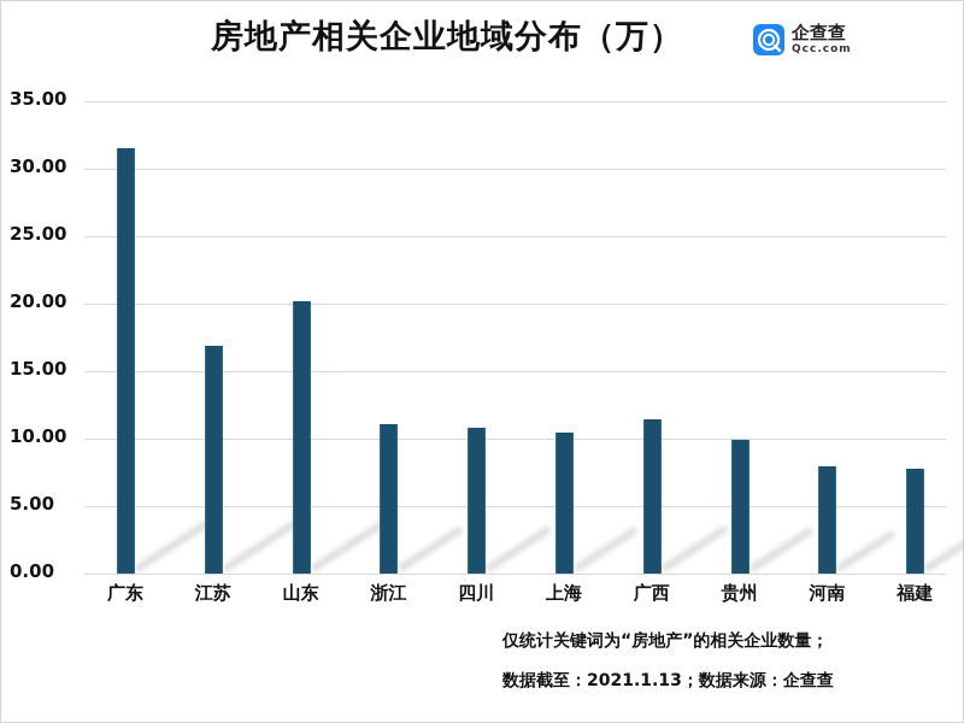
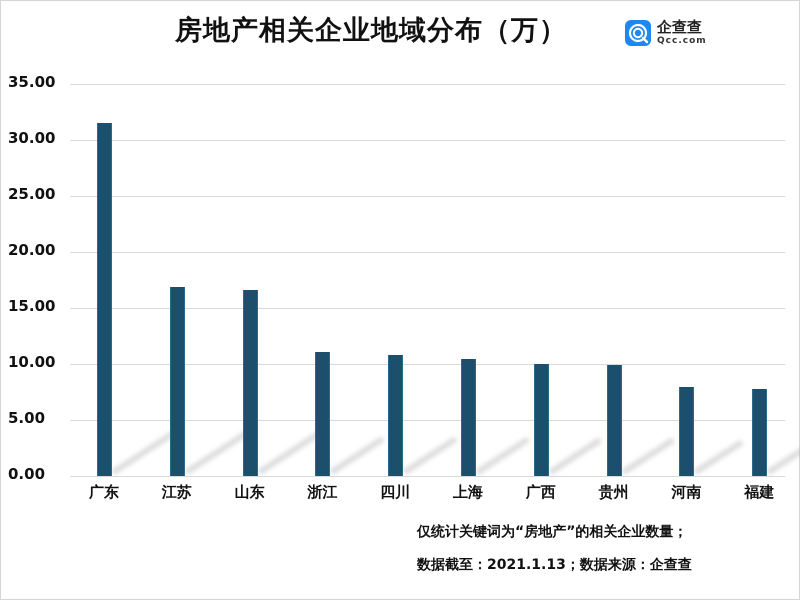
山东: 20.2 -> 16.6
广西: 11.4 -> 10.0
